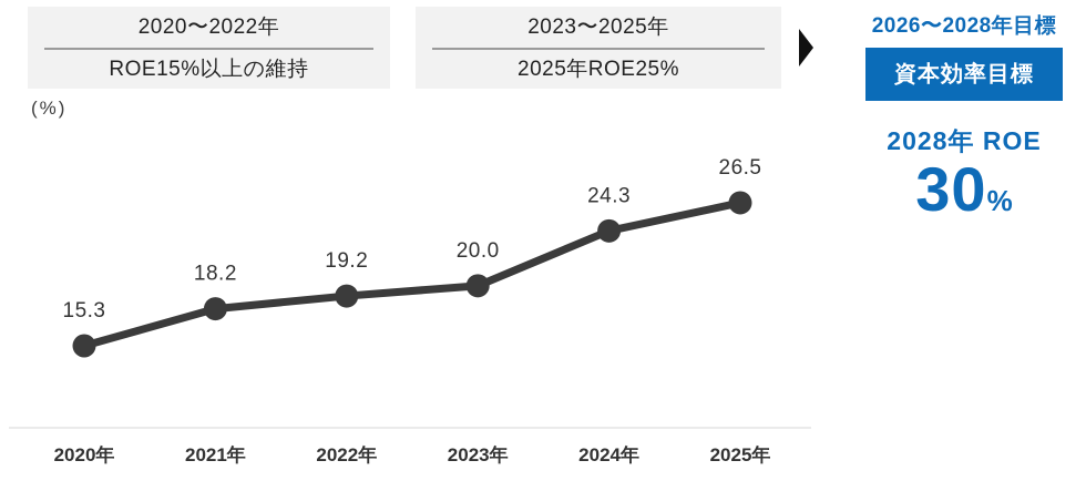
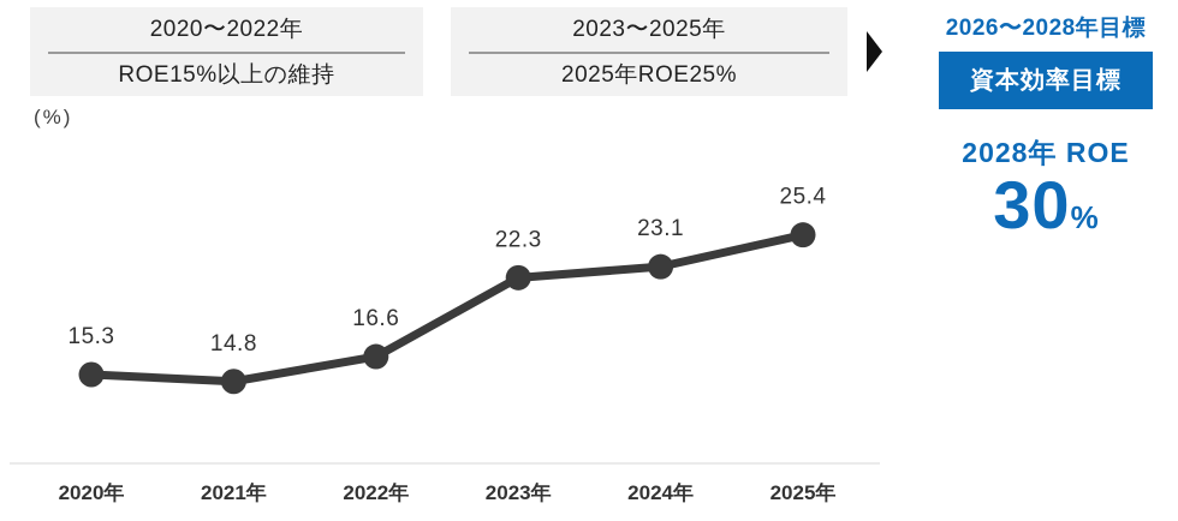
2021年: 18.2 -> 14.8
2022年: 19.2 -> 16.6
2023年: 20.0 -> 22.3
2024年: 24.3 -> 23.1
2025年: 26.5 -> 25.4
